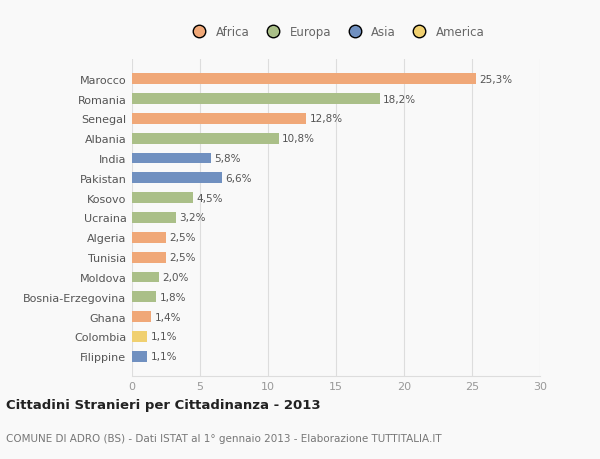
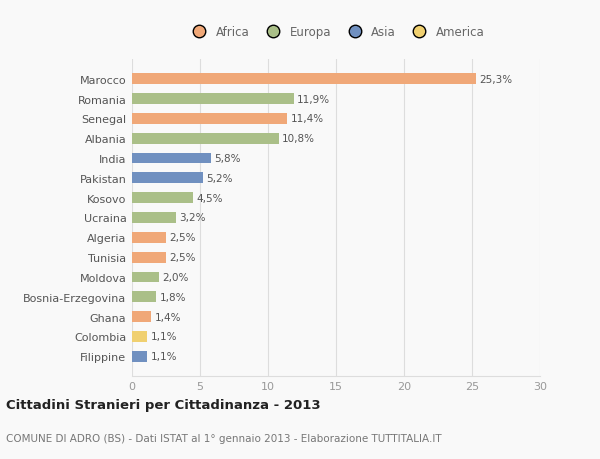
Romania: 18,2% -> 11,9%
Senegal: 12,8% -> 11,4%
Pakistan: 6,6% -> 5,2%
